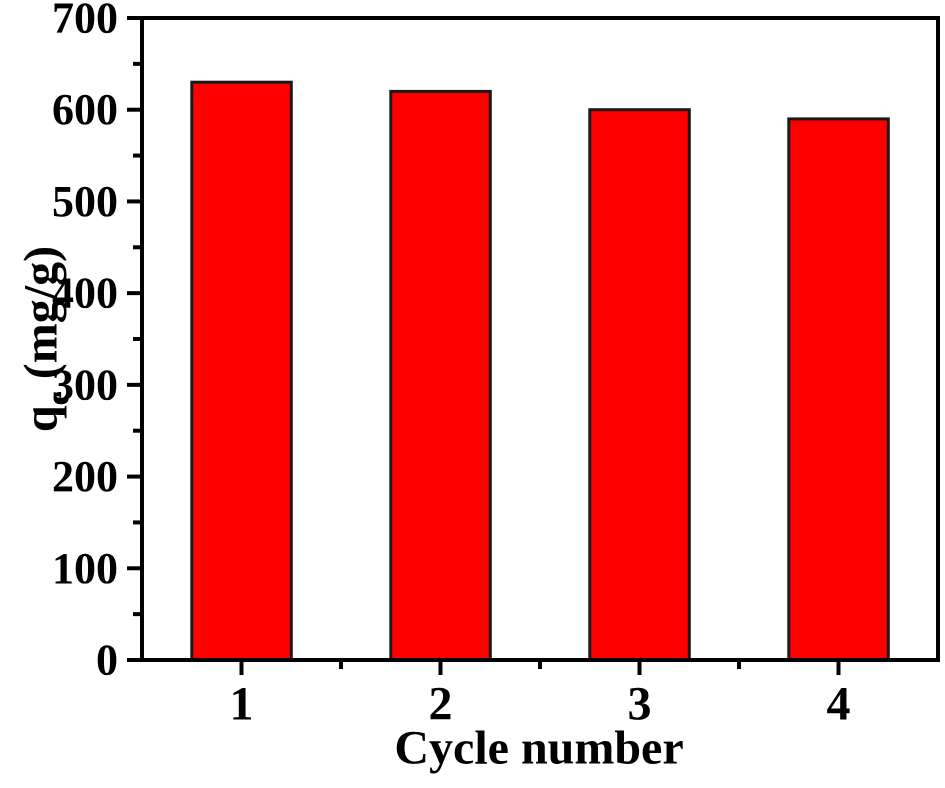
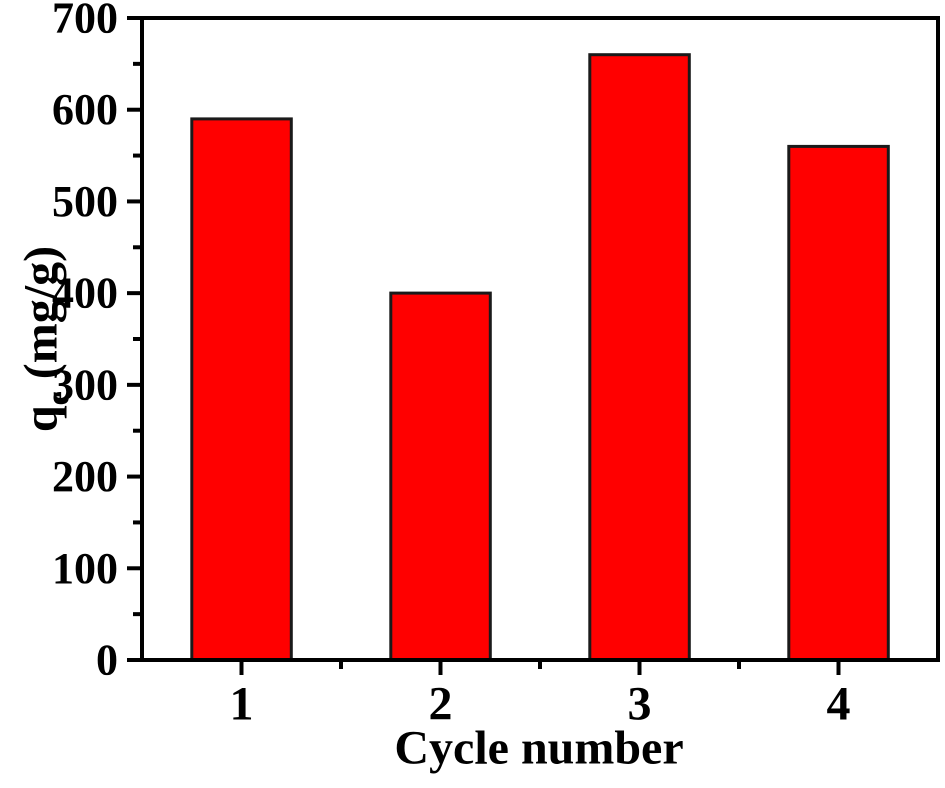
1: 630 -> 590
2: 620 -> 400
3: 600 -> 660
4: 590 -> 560
